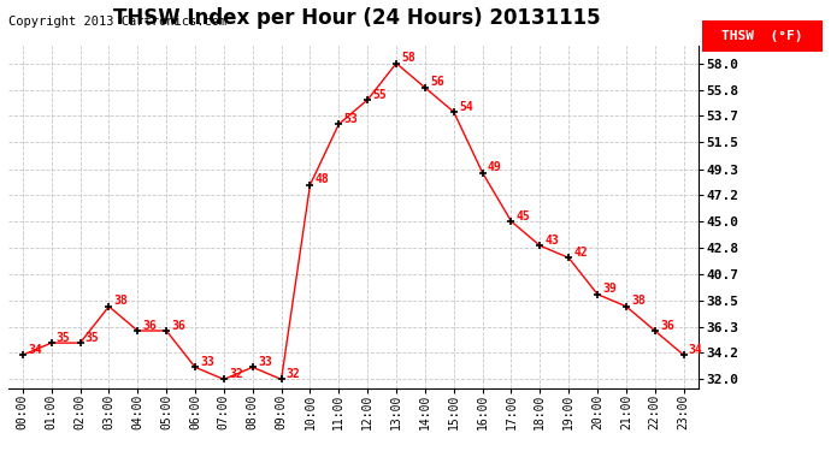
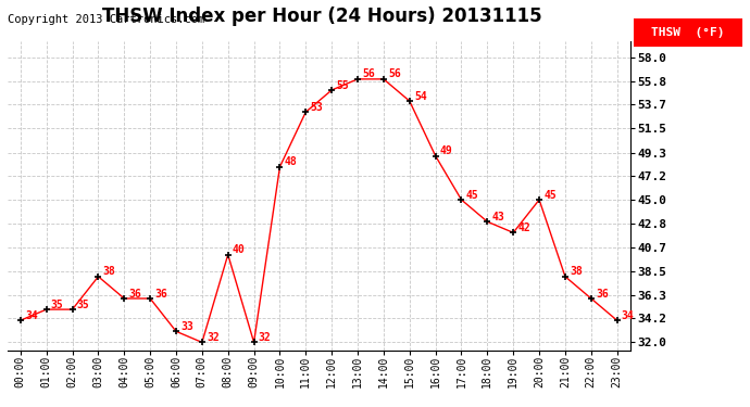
08:00: 33 -> 40
13:00: 58 -> 56
20:00: 39 -> 45
